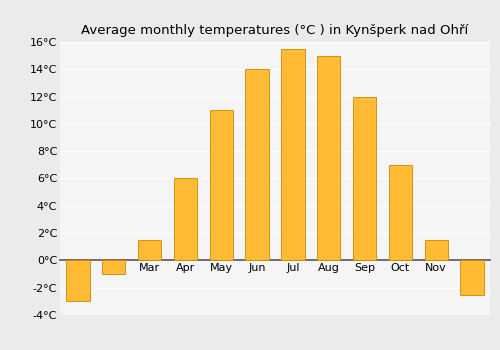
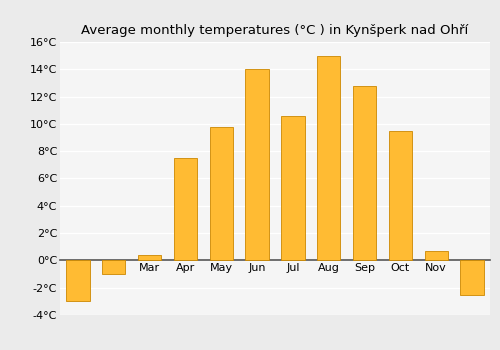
Mar: 1.5°C -> 0.4°C
Apr: 6.0°C -> 7.5°C
May: 11.0°C -> 9.8°C
Jul: 15.5°C -> 10.6°C
Sep: 12.0°C -> 12.8°C
Oct: 7.0°C -> 9.5°C
Nov: 1.5°C -> 0.7°C
